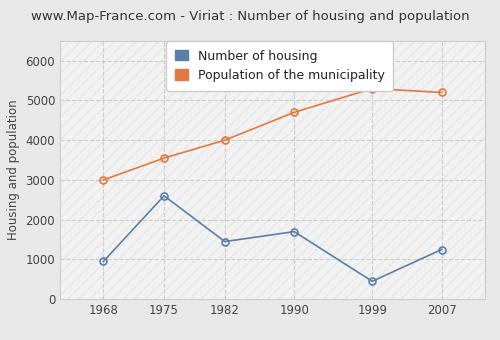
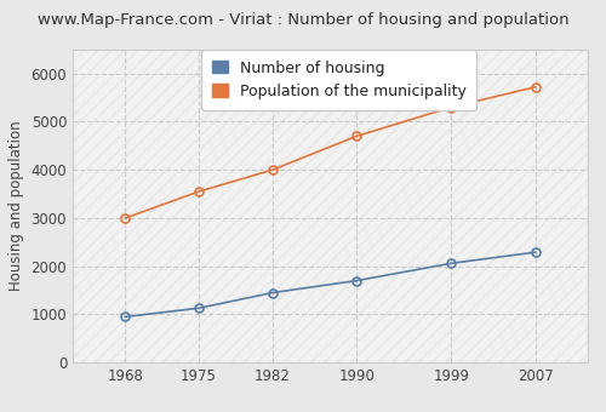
Number of housing/1975: 2600 -> 1130
Number of housing/1999: 450 -> 2060
Number of housing/2007: 1250 -> 2290
Population of the municipality/2007: 5200 -> 5720
